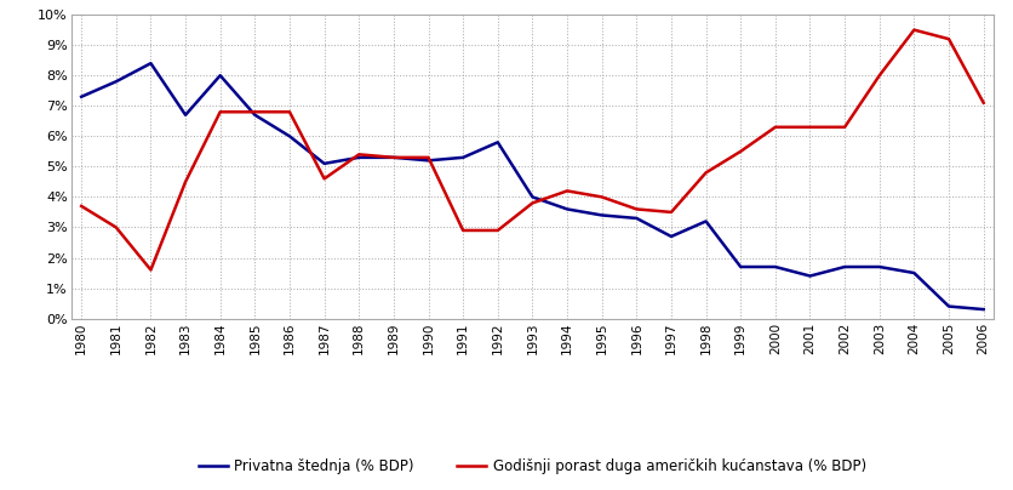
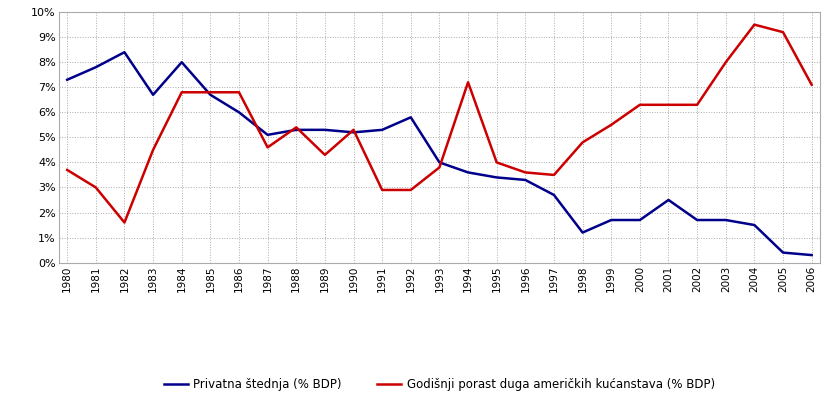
Godišnji porast duga američkih kućanstava (% BDP)/1989: 5.3% -> 4.3%
Godišnji porast duga američkih kućanstava (% BDP)/1994: 4.2% -> 7.2%
Privatna štednja (% BDP)/1998: 3.2% -> 1.2%
Privatna štednja (% BDP)/2001: 1.4% -> 2.5%
